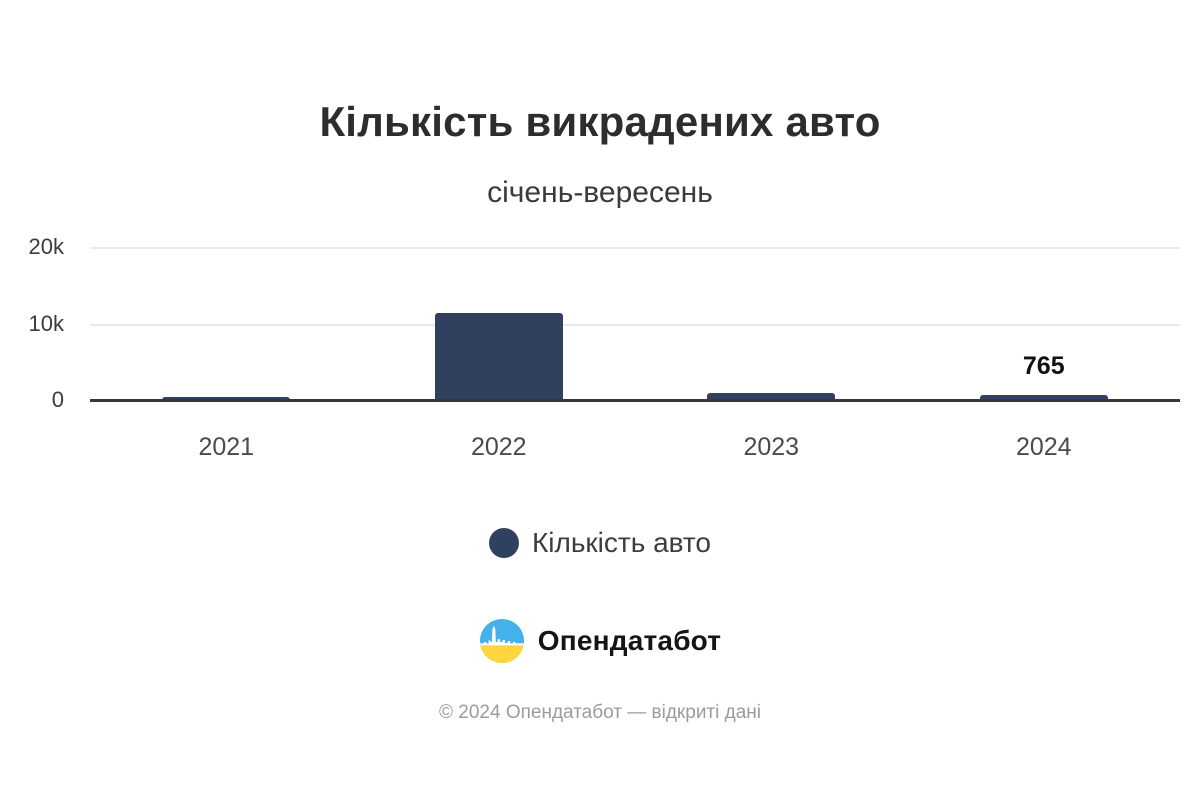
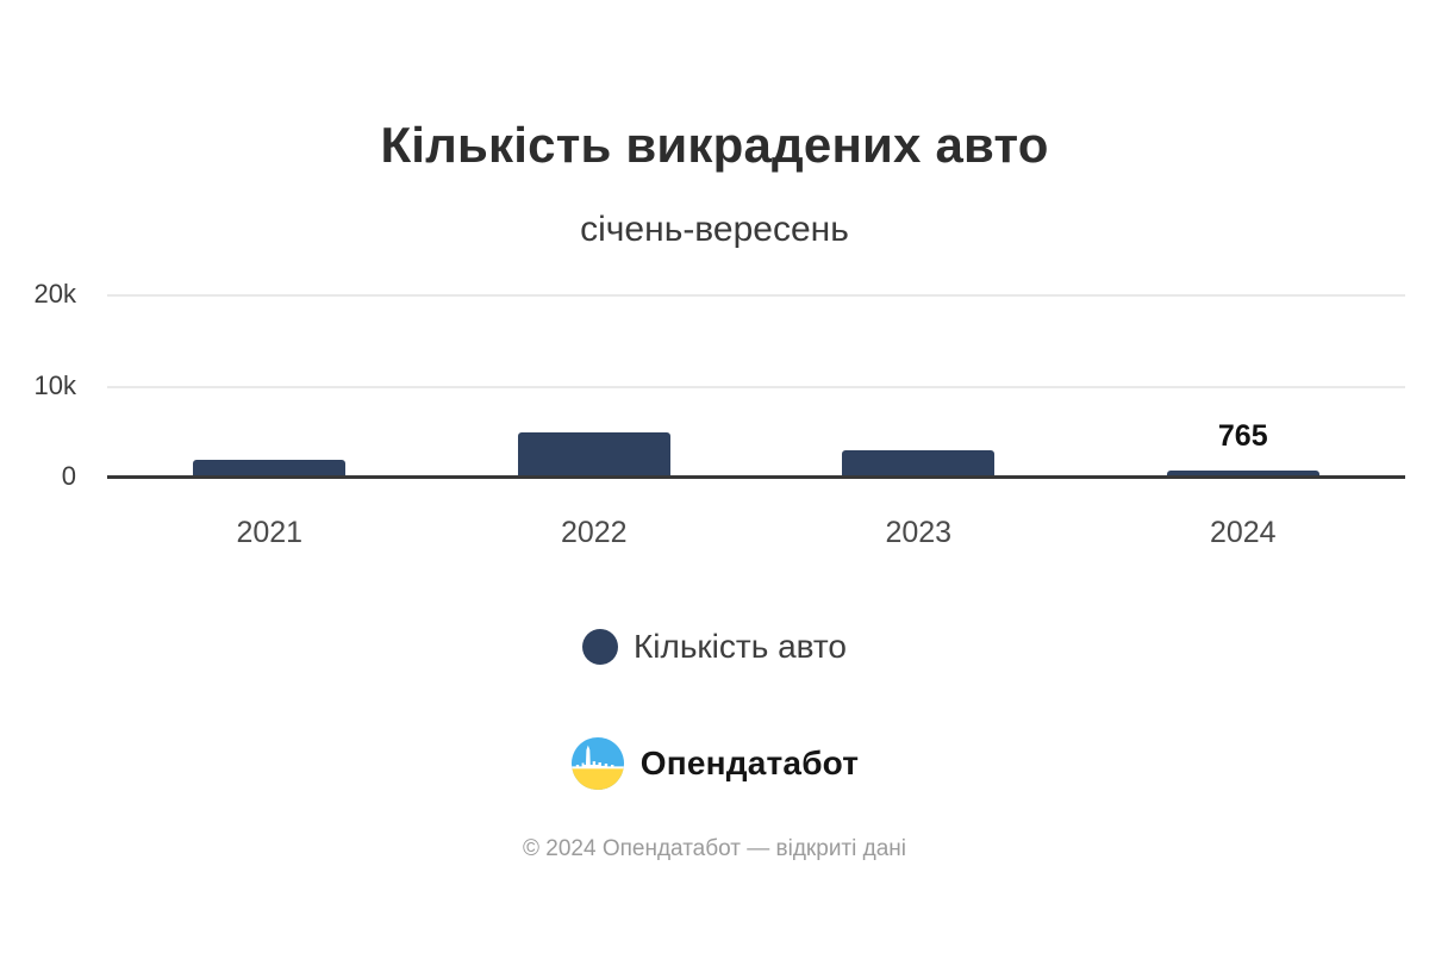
2021: 1k -> 2k
2022: 12k -> 5k
2023: 1k -> 3k
